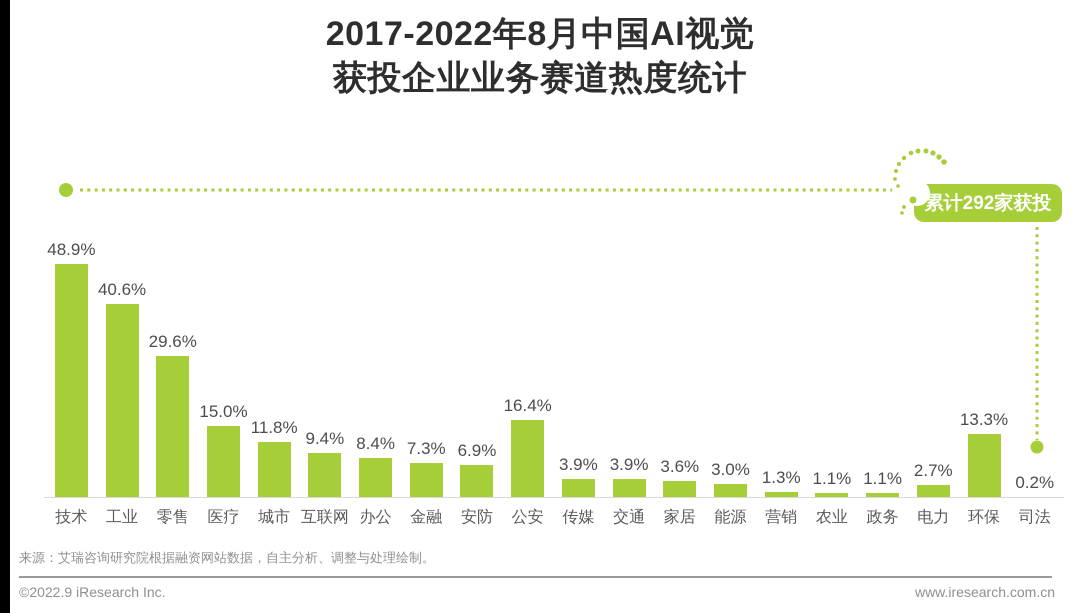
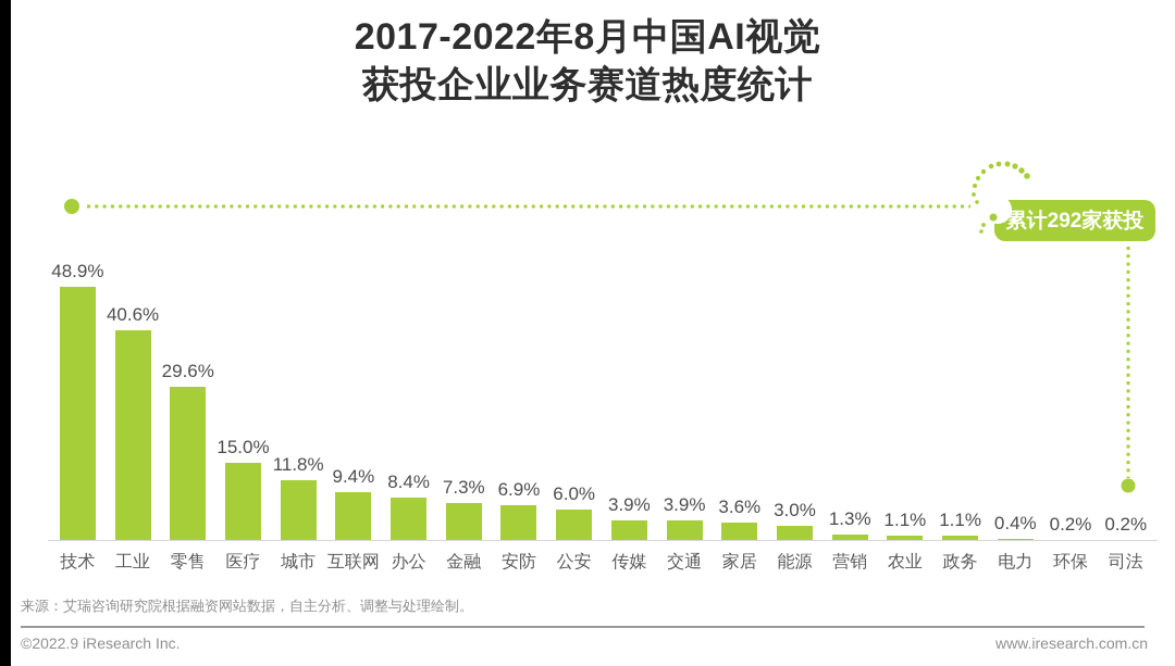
公安: 16.4% -> 6.0%
电力: 2.7% -> 0.4%
环保: 13.3% -> 0.2%
